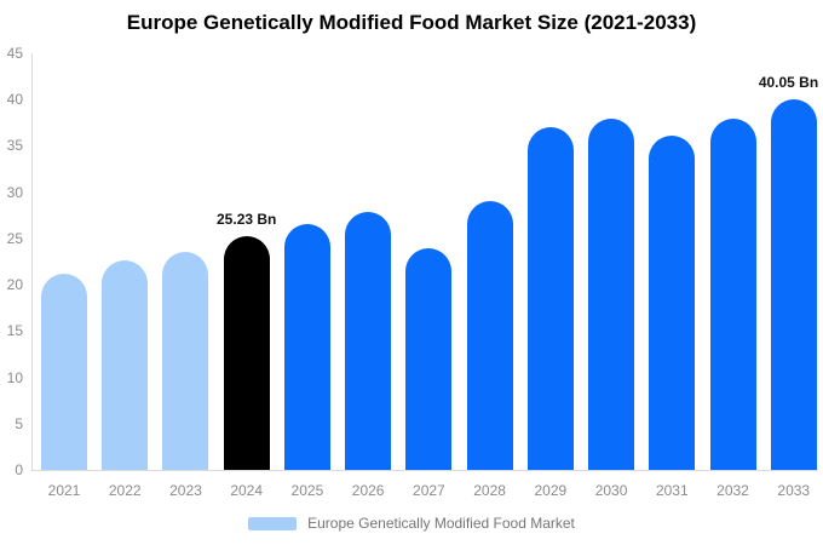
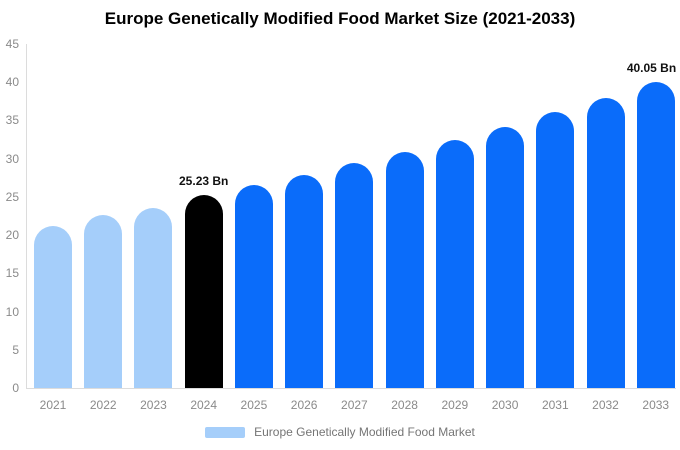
2027: 24 -> 29
2028: 29 -> 31
2029: 37 -> 32
2030: 38 -> 34
